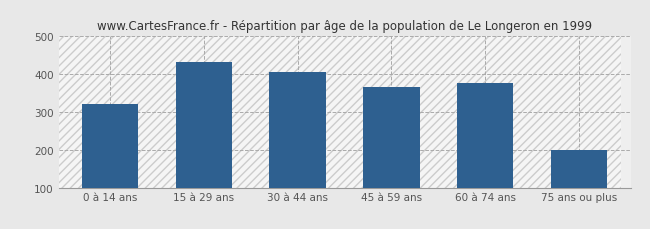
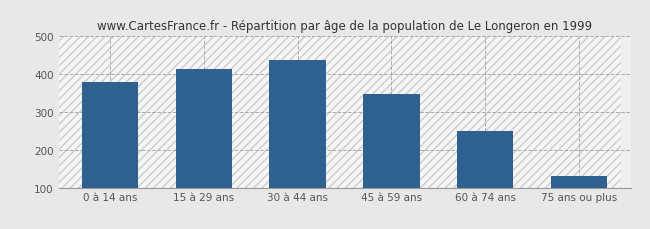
0 à 14 ans: 320 -> 378
15 à 29 ans: 430 -> 413
30 à 44 ans: 405 -> 437
45 à 59 ans: 365 -> 347
60 à 74 ans: 375 -> 249
75 ans ou plus: 200 -> 130
